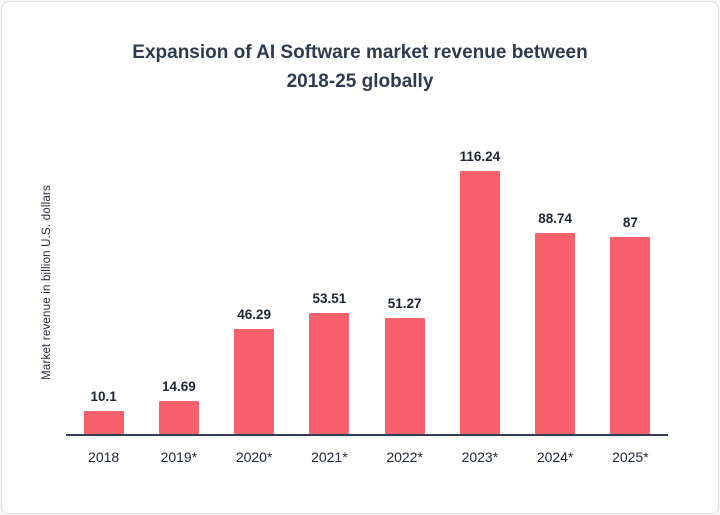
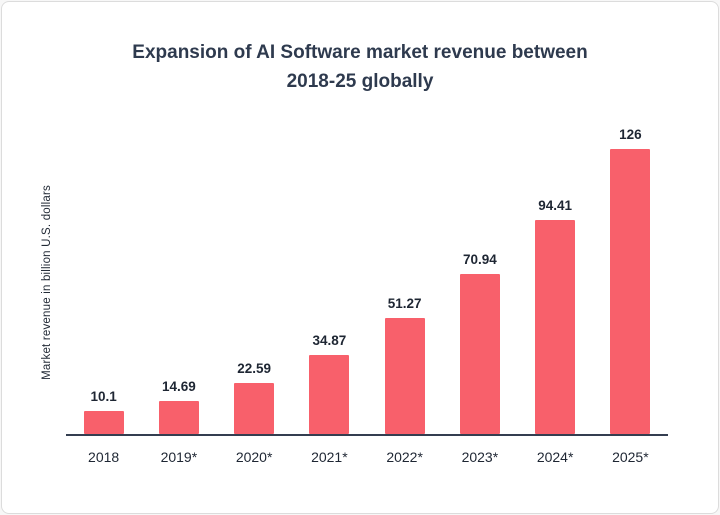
2020*: 46.29 -> 22.59
2021*: 53.51 -> 34.87
2023*: 116.24 -> 70.94
2024*: 88.74 -> 94.41
2025*: 87 -> 126
